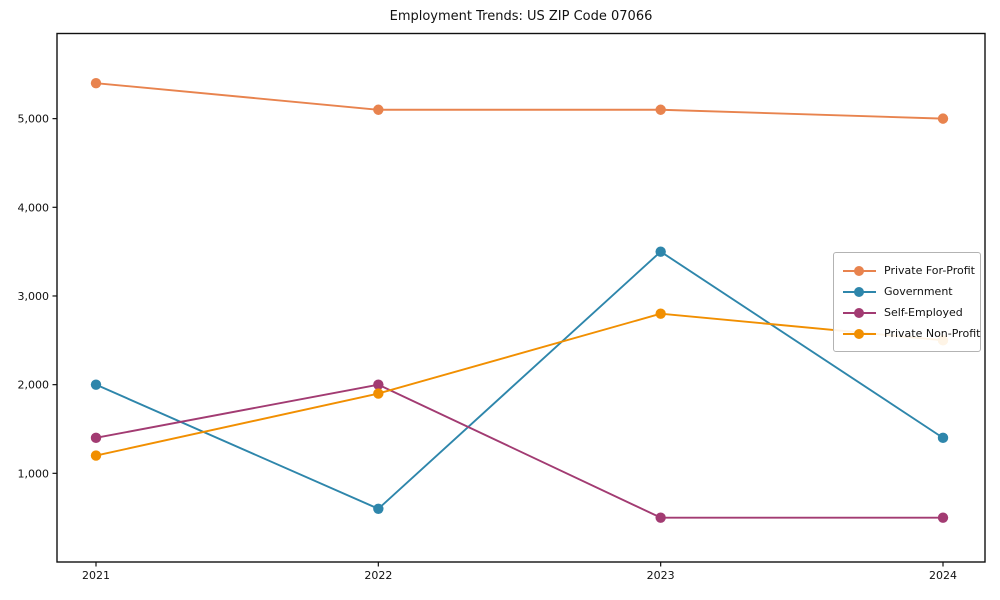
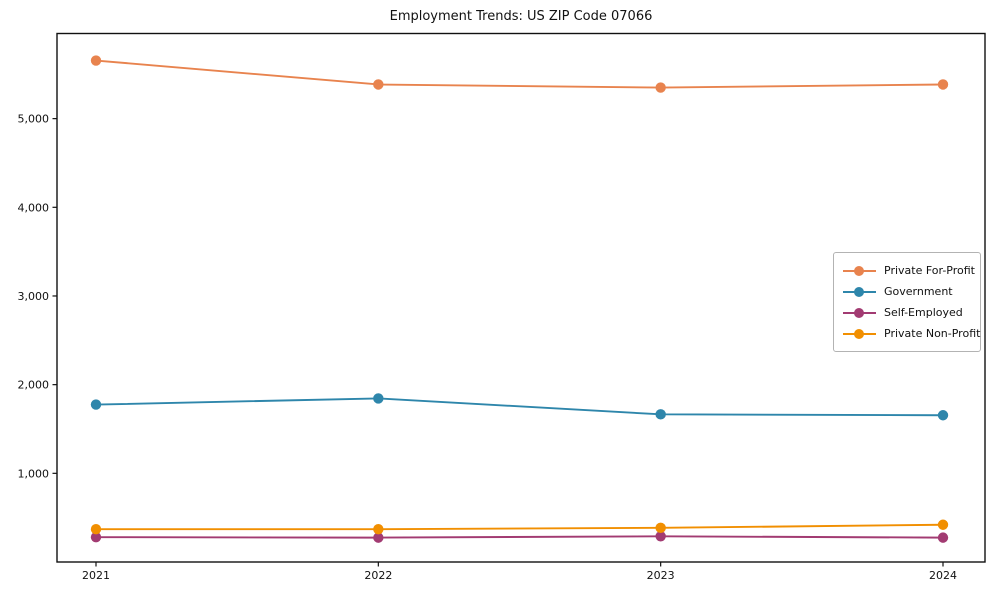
Private For-Profit/2021: 5400 -> 5700
Government/2021: 2000 -> 1800
Self-Employed/2021: 1400 -> 300
Private Non-Profit/2021: 1200 -> 400
Private For-Profit/2022: 5100 -> 5400
Government/2022: 600 -> 1800
Self-Employed/2022: 2000 -> 300
Private Non-Profit/2022: 1900 -> 400
Private For-Profit/2023: 5100 -> 5400
Government/2023: 3500 -> 1700
Self-Employed/2023: 500 -> 300
Private Non-Profit/2023: 2800 -> 400
Private For-Profit/2024: 5000 -> 5400
Government/2024: 1400 -> 1700
Self-Employed/2024: 500 -> 300
Private Non-Profit/2024: 2500 -> 400
